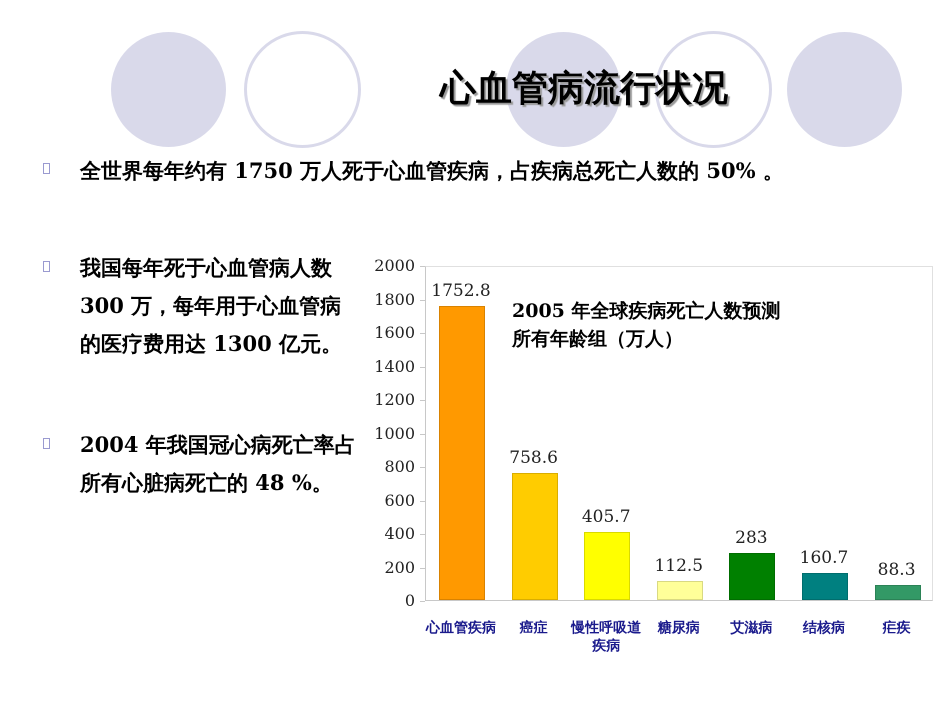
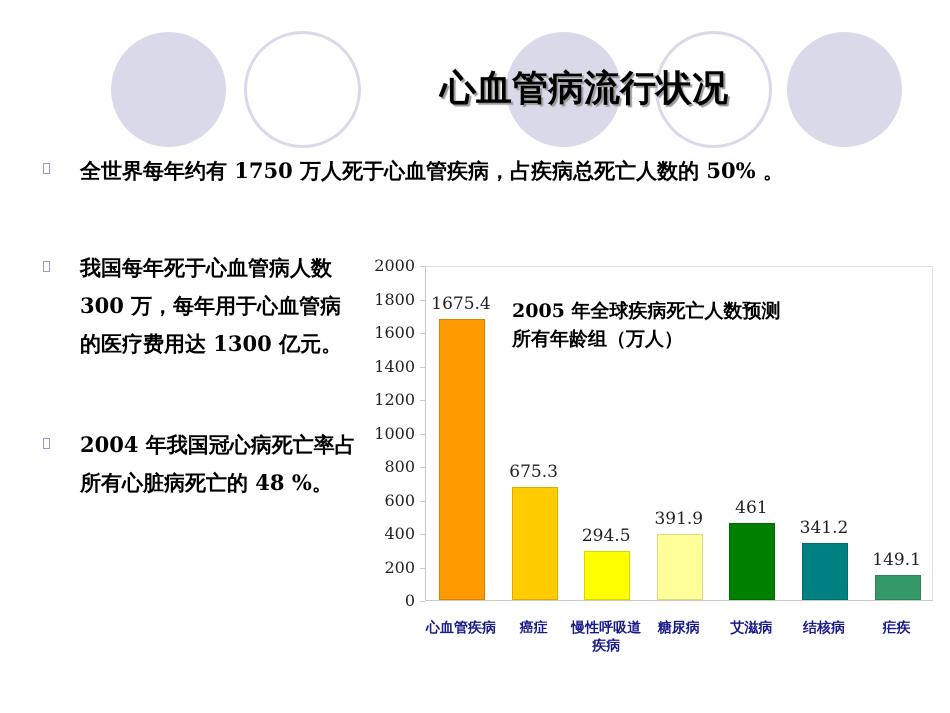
心血管疾病: 1752.8 -> 1675.4
癌症: 758.6 -> 675.3
慢性呼吸道疾病: 405.7 -> 294.5
糖尿病: 112.5 -> 391.9
艾滋病: 283 -> 461
结核病: 160.7 -> 341.2
疟疾: 88.3 -> 149.1
